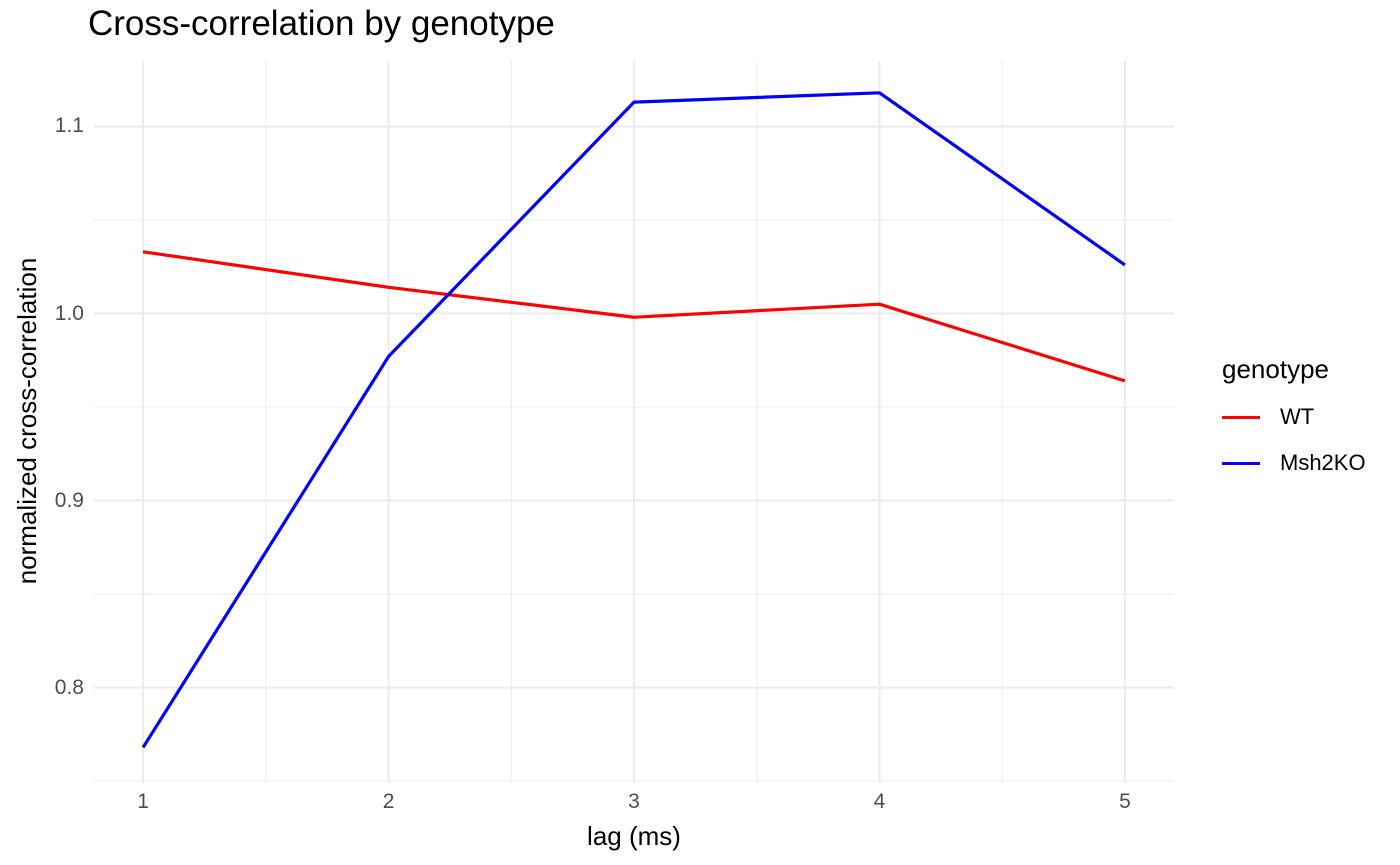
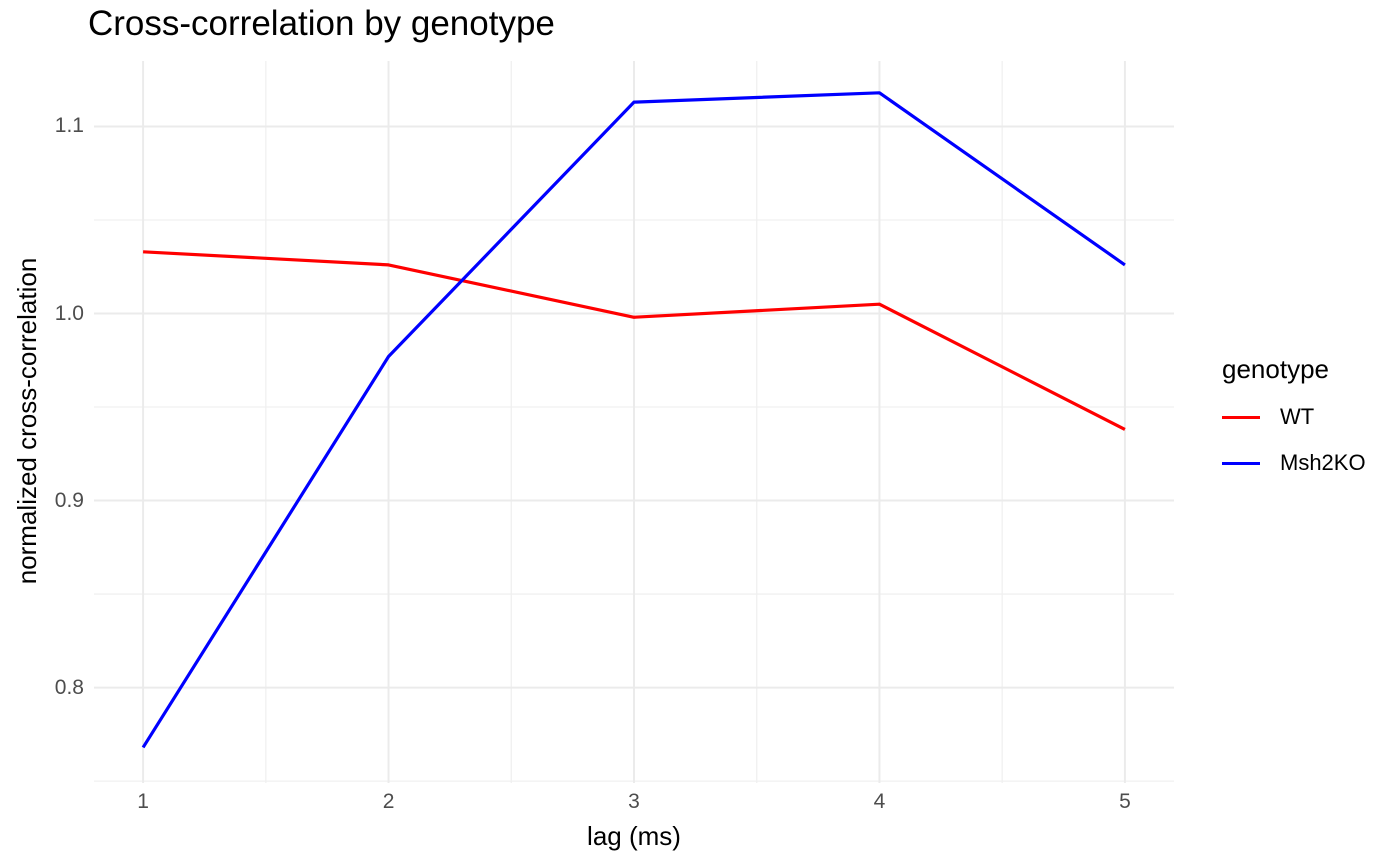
WT/2: 1.014 -> 1.026
WT/5: 0.964 -> 0.938
